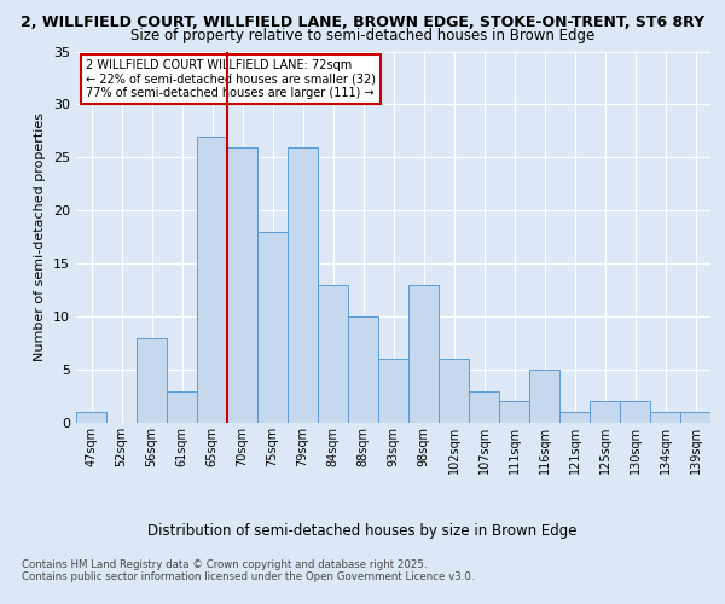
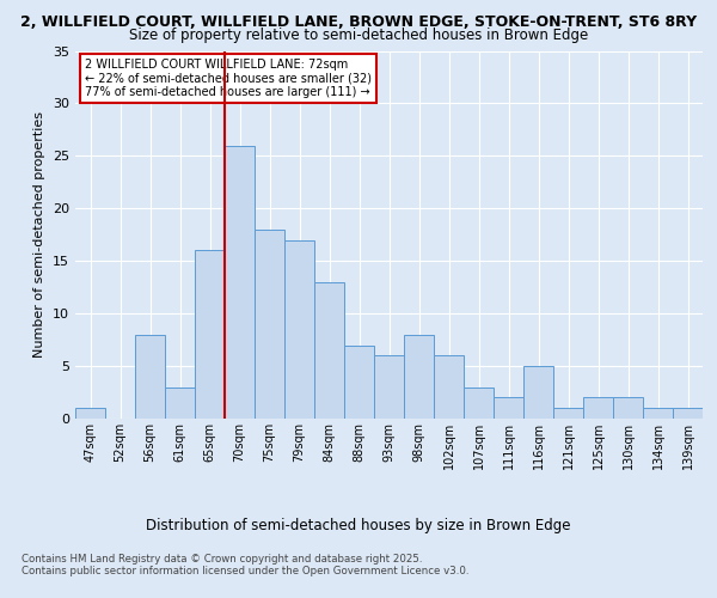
65sqm: 27 -> 16
79sqm: 26 -> 17
88sqm: 10 -> 7
98sqm: 13 -> 8
